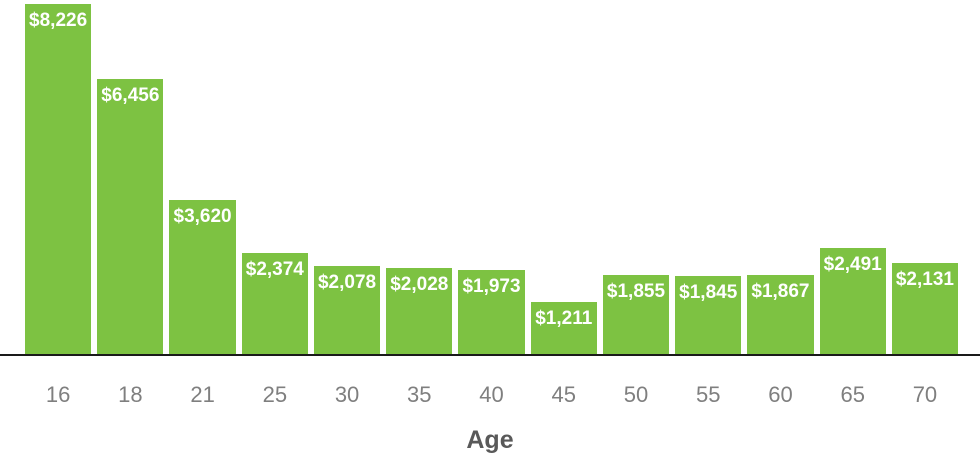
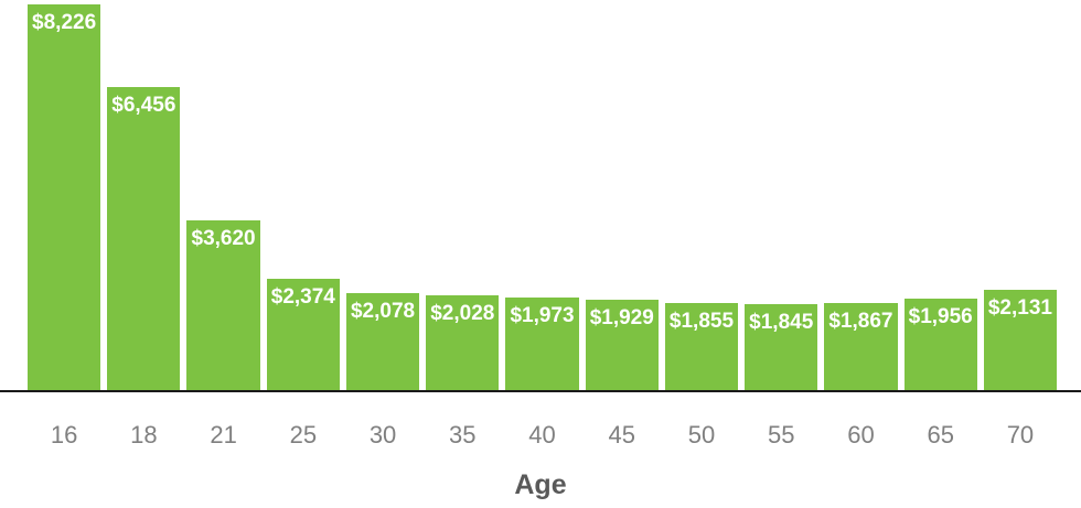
45: $1,211 -> $1,929
65: $2,491 -> $1,956
